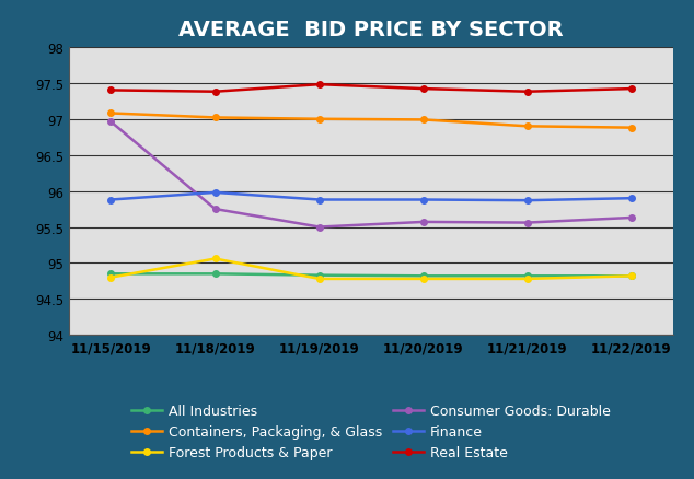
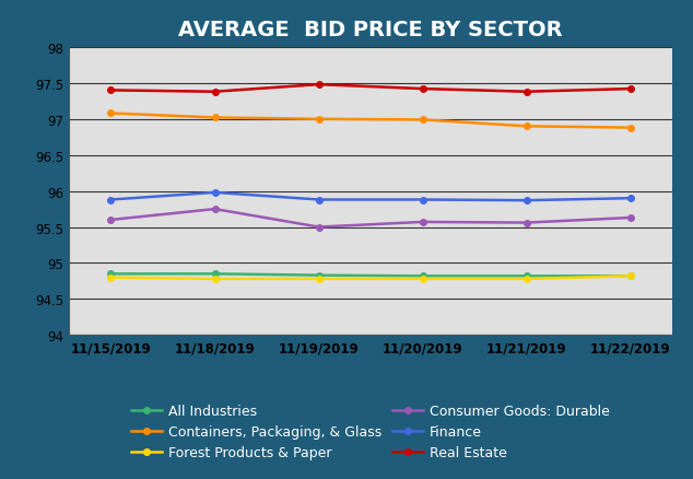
Consumer Goods: Durable/11/15/2019: 96.96 -> 95.60
Forest Products & Paper/11/18/2019: 95.06 -> 94.78
